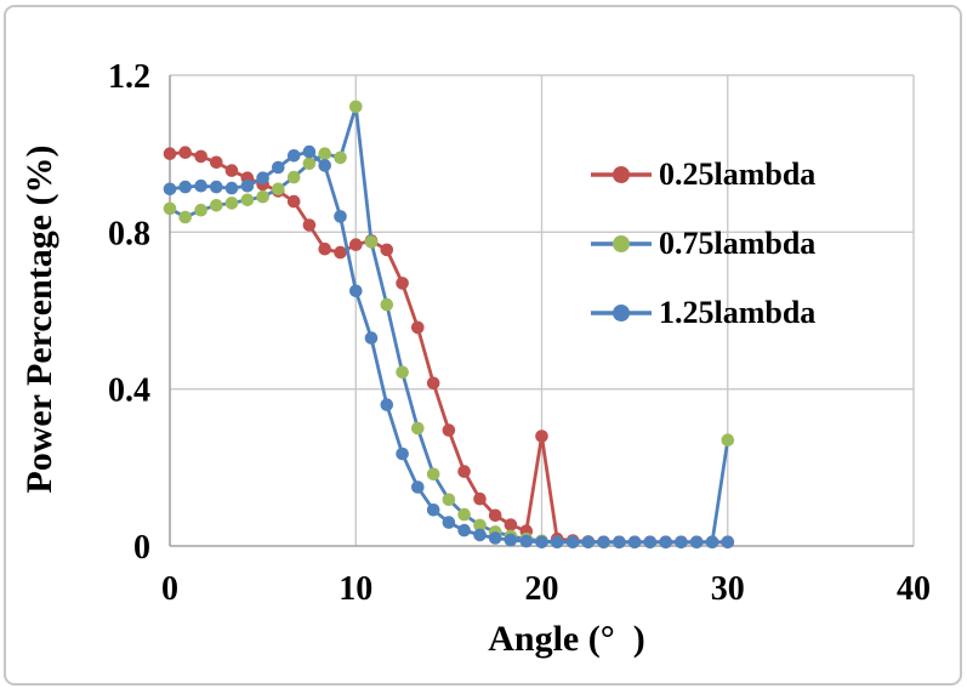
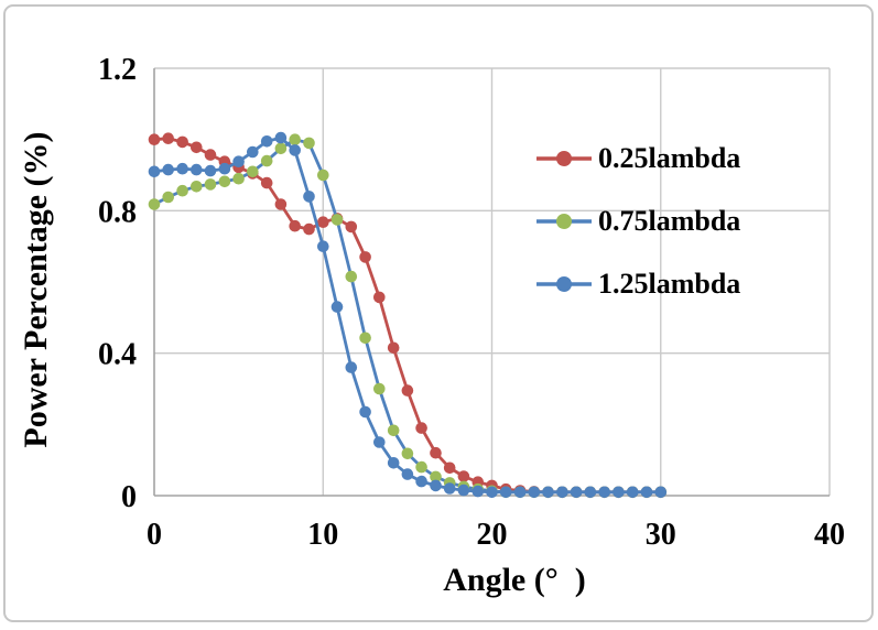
0.75lambda/0: 0.86 -> 0.82
0.75lambda/10: 1.12 -> 0.90
1.25lambda/10: 0.65 -> 0.70
0.25lambda/20: 0.28 -> 0.03
0.75lambda/30: 0.27 -> 0.01
